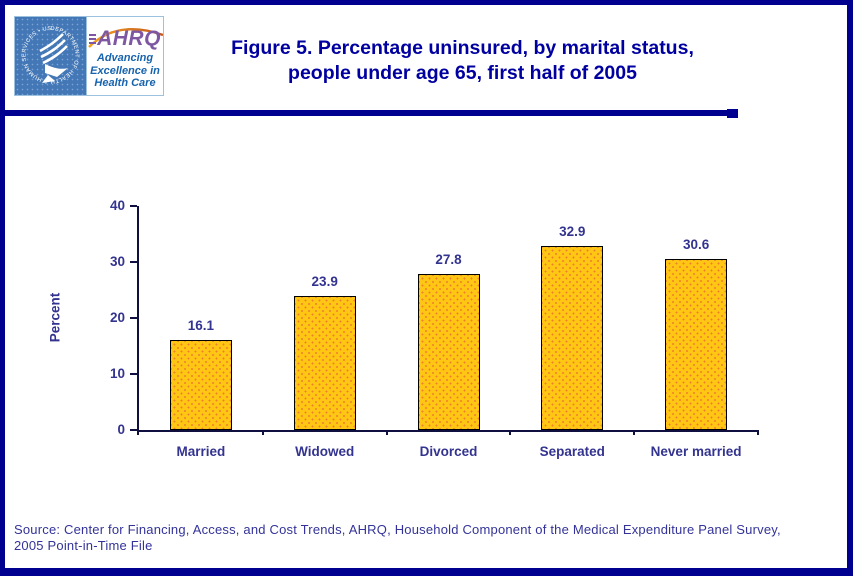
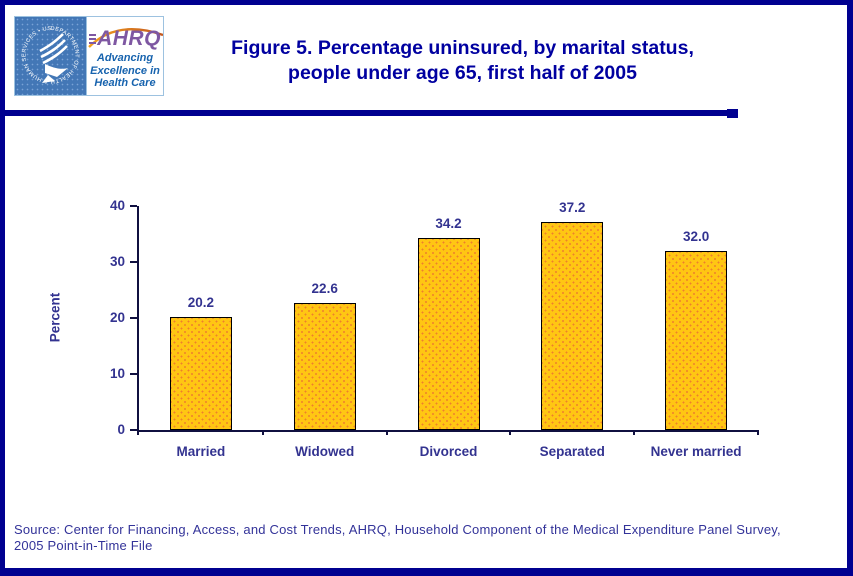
Married: 16.1 -> 20.2
Widowed: 23.9 -> 22.6
Divorced: 27.8 -> 34.2
Separated: 32.9 -> 37.2
Never married: 30.6 -> 32.0
